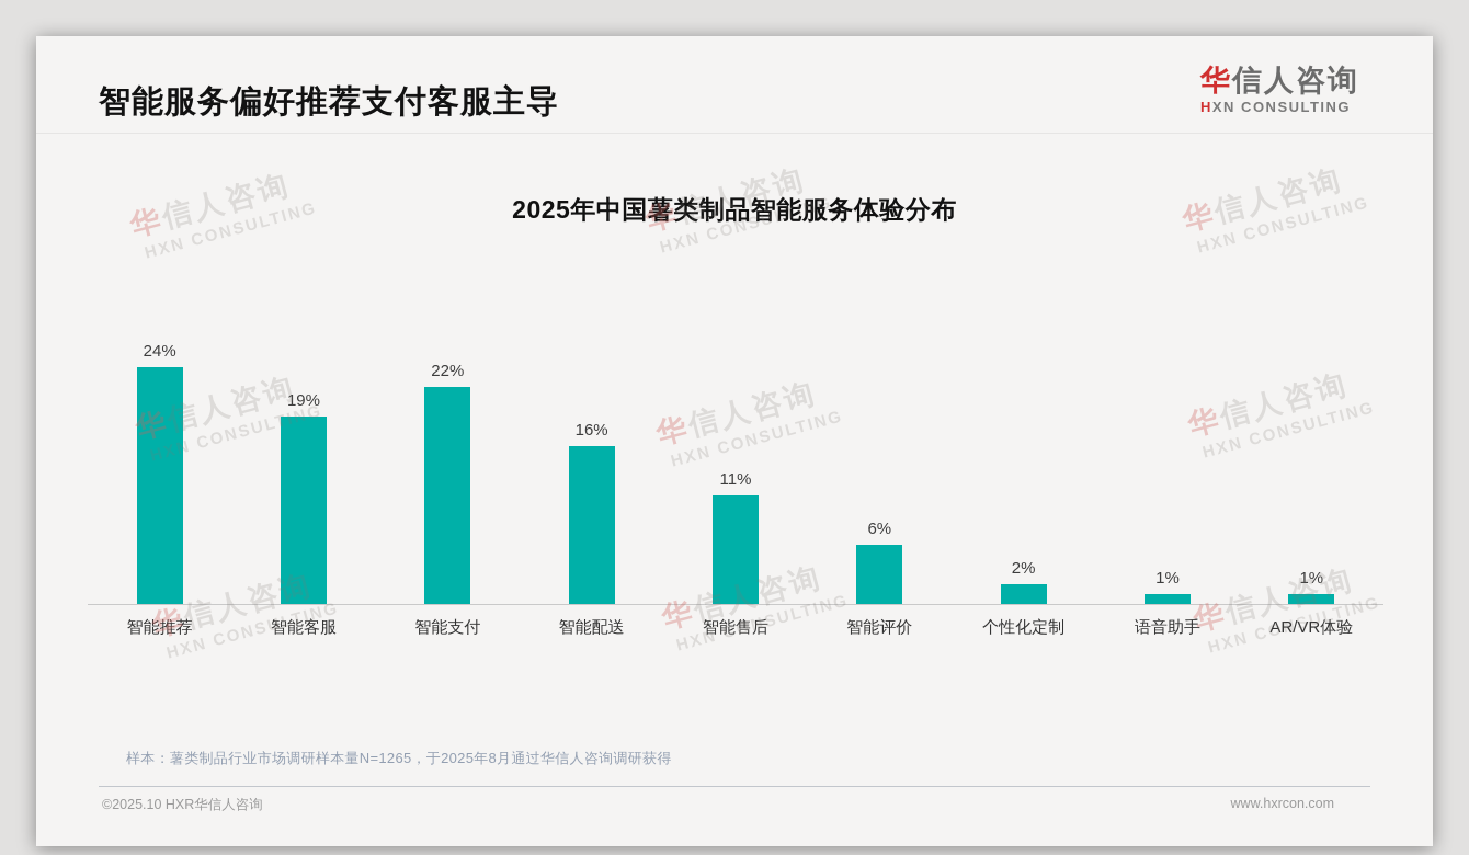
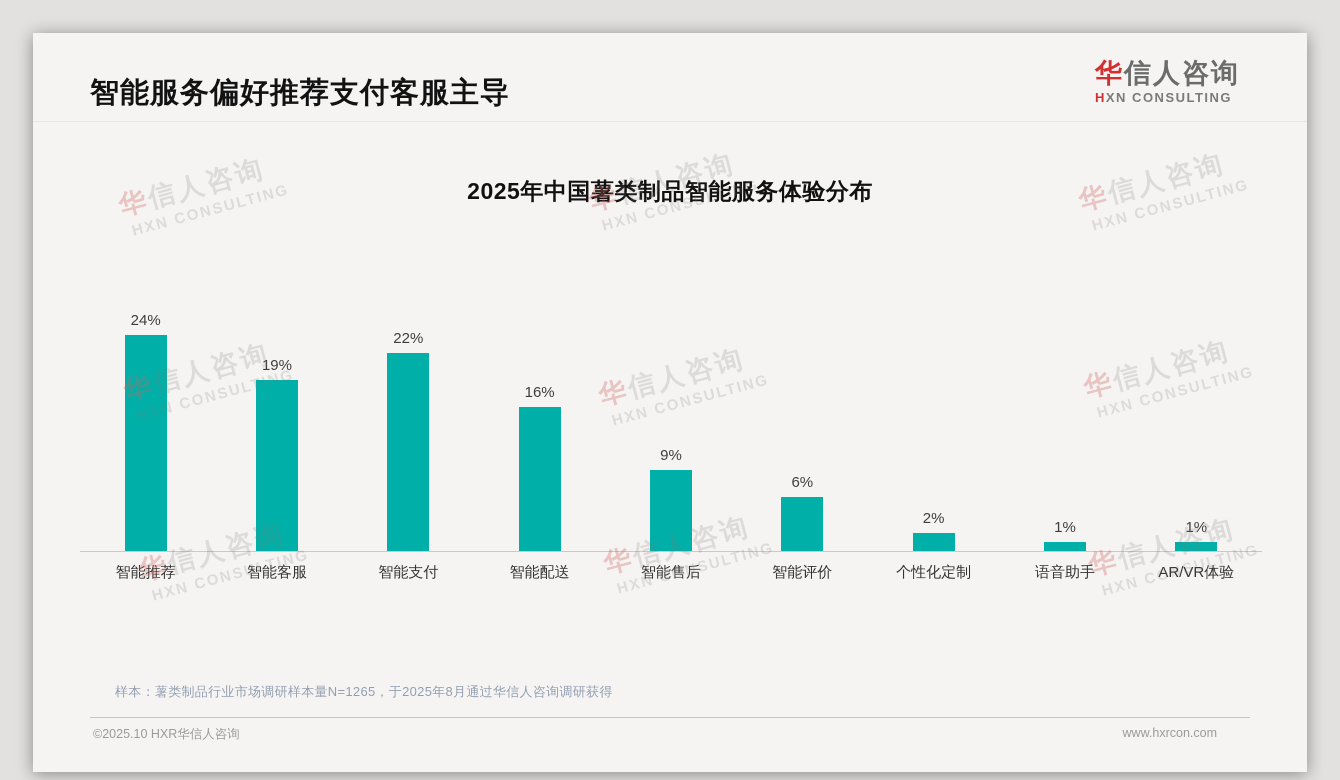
智能售后: 11% -> 9%
